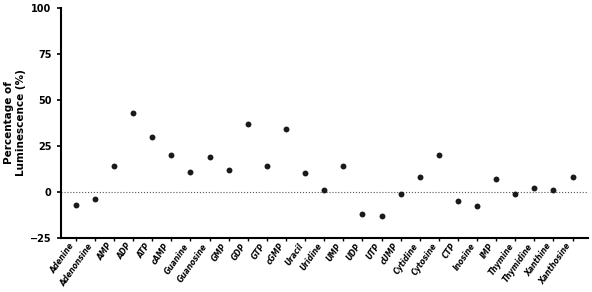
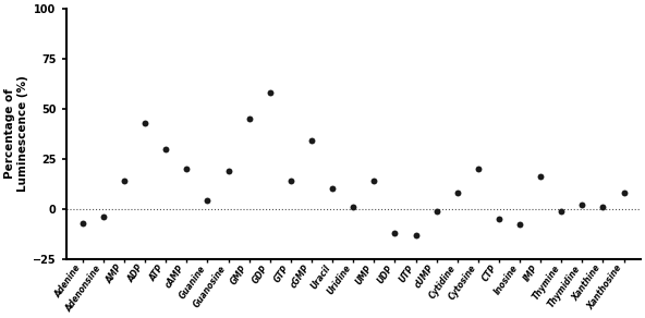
Guanine: 11 -> 4
GMP: 12 -> 45
GDP: 37 -> 58
IMP: 7 -> 16
